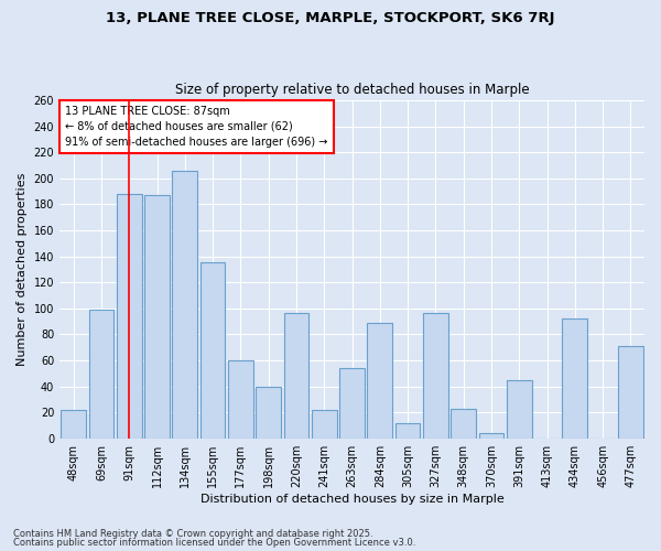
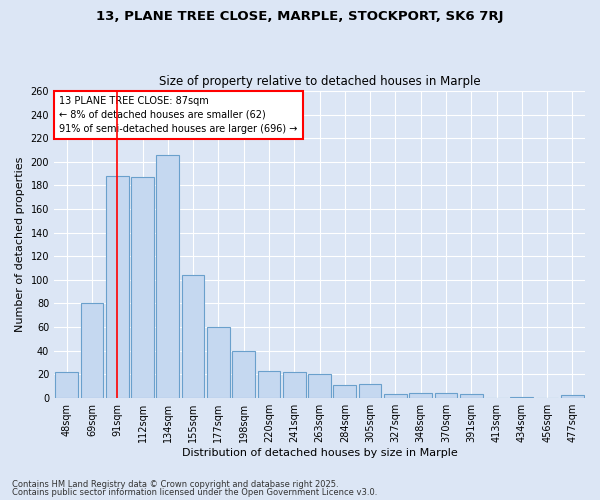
69sqm: 99 -> 80
155sqm: 135 -> 104
220sqm: 96 -> 23
263sqm: 54 -> 20
284sqm: 89 -> 11
327sqm: 96 -> 3
348sqm: 23 -> 4
391sqm: 45 -> 3
434sqm: 92 -> 1
477sqm: 71 -> 2
